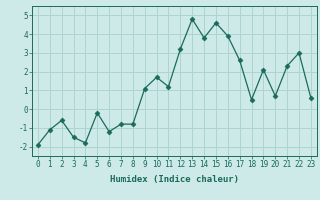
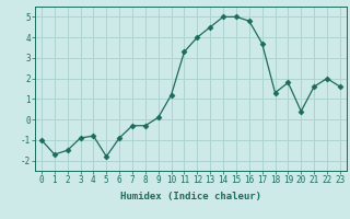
0: -1.9 -> -1.0
1: -1.1 -> -1.7
2: -0.6 -> -1.5
3: -1.5 -> -0.9
4: -1.8 -> -0.8
5: -0.2 -> -1.8
6: -1.2 -> -0.9
7: -0.8 -> -0.3
8: -0.8 -> -0.3
9: 1.1 -> 0.1
10: 1.7 -> 1.2
11: 1.2 -> 3.3
12: 3.2 -> 4.0
13: 4.8 -> 4.5
14: 3.8 -> 5.0
15: 4.6 -> 5.0
16: 3.9 -> 4.8
17: 2.6 -> 3.7
18: 0.5 -> 1.3
19: 2.1 -> 1.8
20: 0.7 -> 0.4
21: 2.3 -> 1.6
22: 3.0 -> 2.0
23: 0.6 -> 1.6
